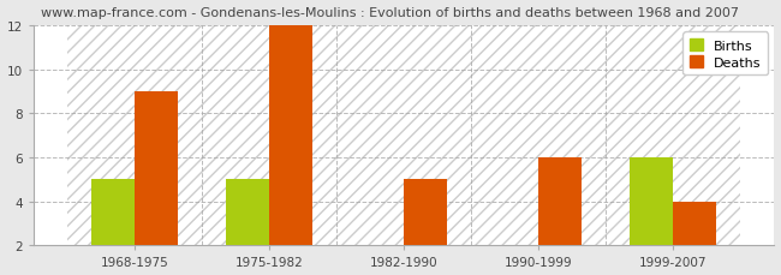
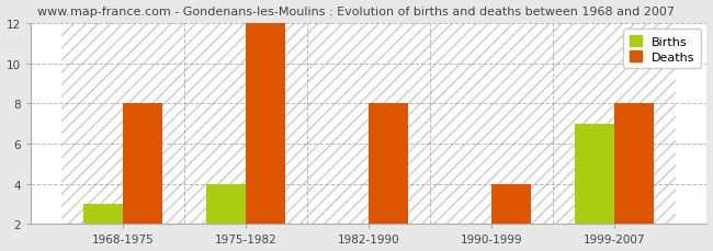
Births/1968-1975: 5 -> 3
Deaths/1968-1975: 9 -> 8
Births/1975-1982: 5 -> 4
Deaths/1982-1990: 5 -> 8
Deaths/1990-1999: 6 -> 4
Births/1999-2007: 6 -> 7
Deaths/1999-2007: 4 -> 8
